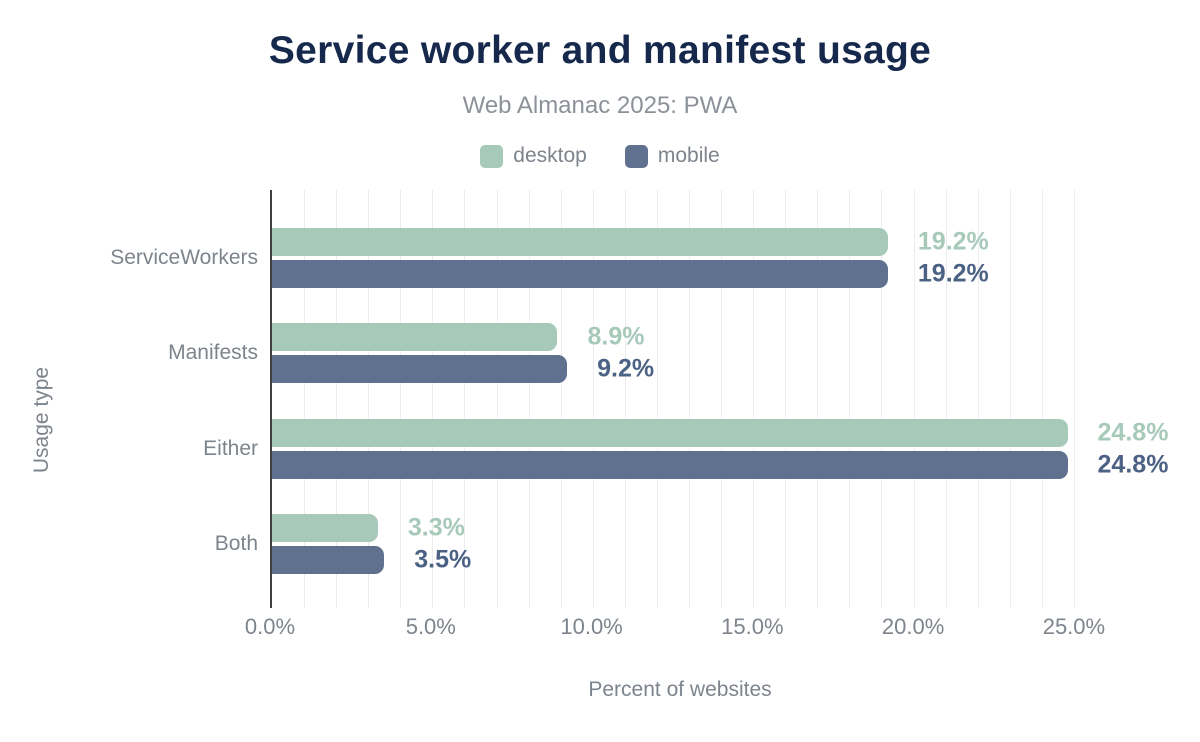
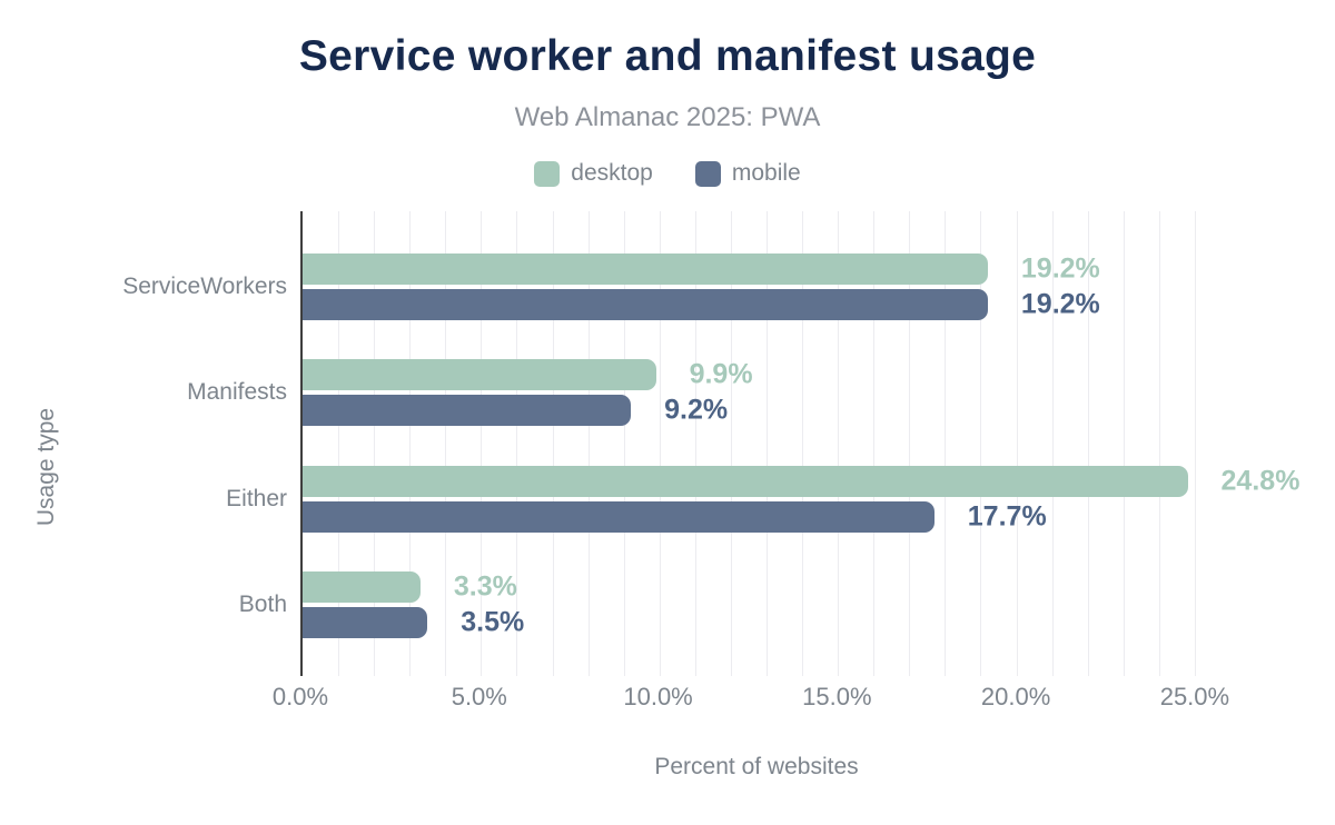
desktop/Manifests: 8.9% -> 9.9%
mobile/Either: 24.8% -> 17.7%
